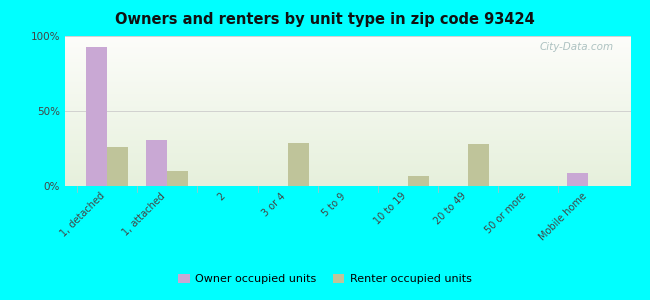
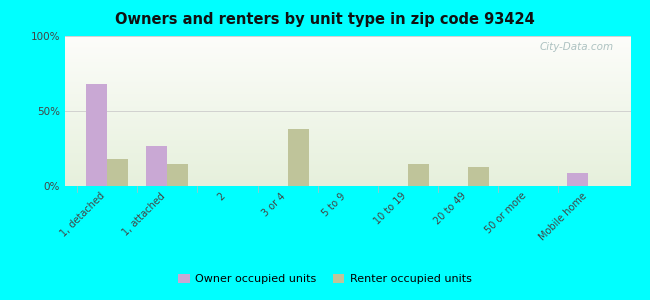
Owner occupied units/1, detached: 93% -> 68%
Renter occupied units/1, detached: 26% -> 18%
Owner occupied units/1, attached: 31% -> 27%
Renter occupied units/1, attached: 10% -> 15%
Renter occupied units/3 or 4: 29% -> 38%
Renter occupied units/10 to 19: 7% -> 15%
Renter occupied units/20 to 49: 28% -> 13%
